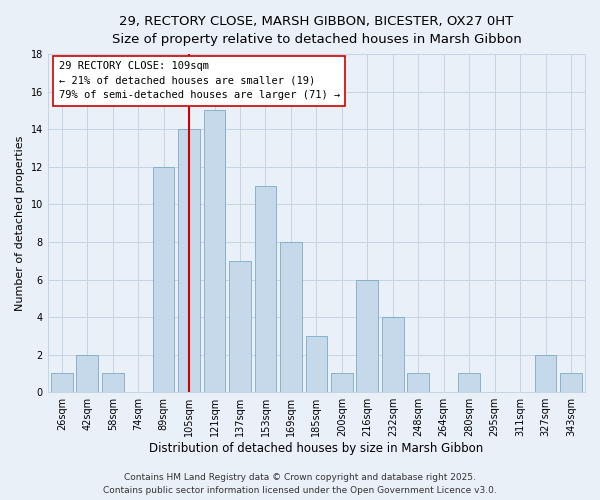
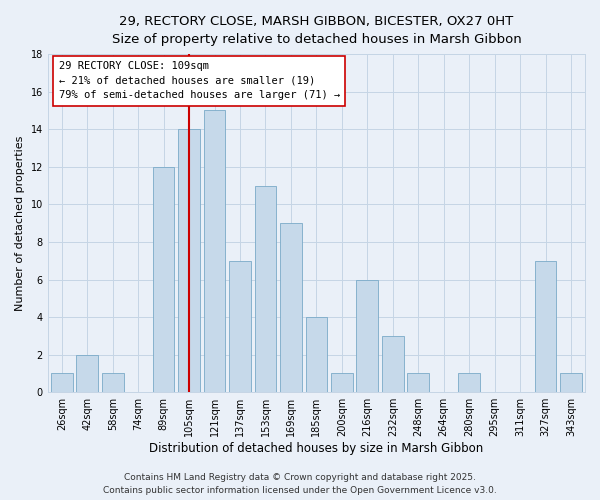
169sqm: 8 -> 9
185sqm: 3 -> 4
232sqm: 4 -> 3
327sqm: 2 -> 7
